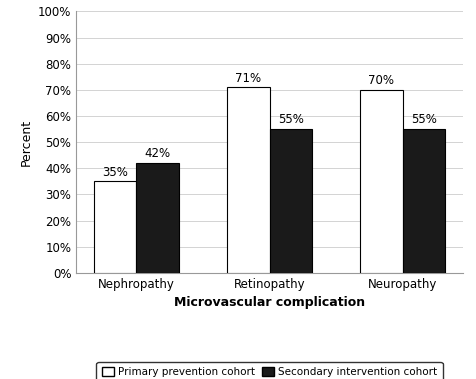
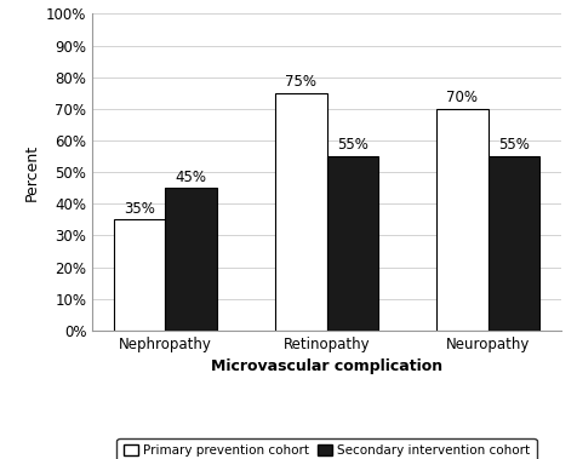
Secondary intervention cohort/Nephropathy: 42% -> 45%
Primary prevention cohort/Retinopathy: 71% -> 75%
